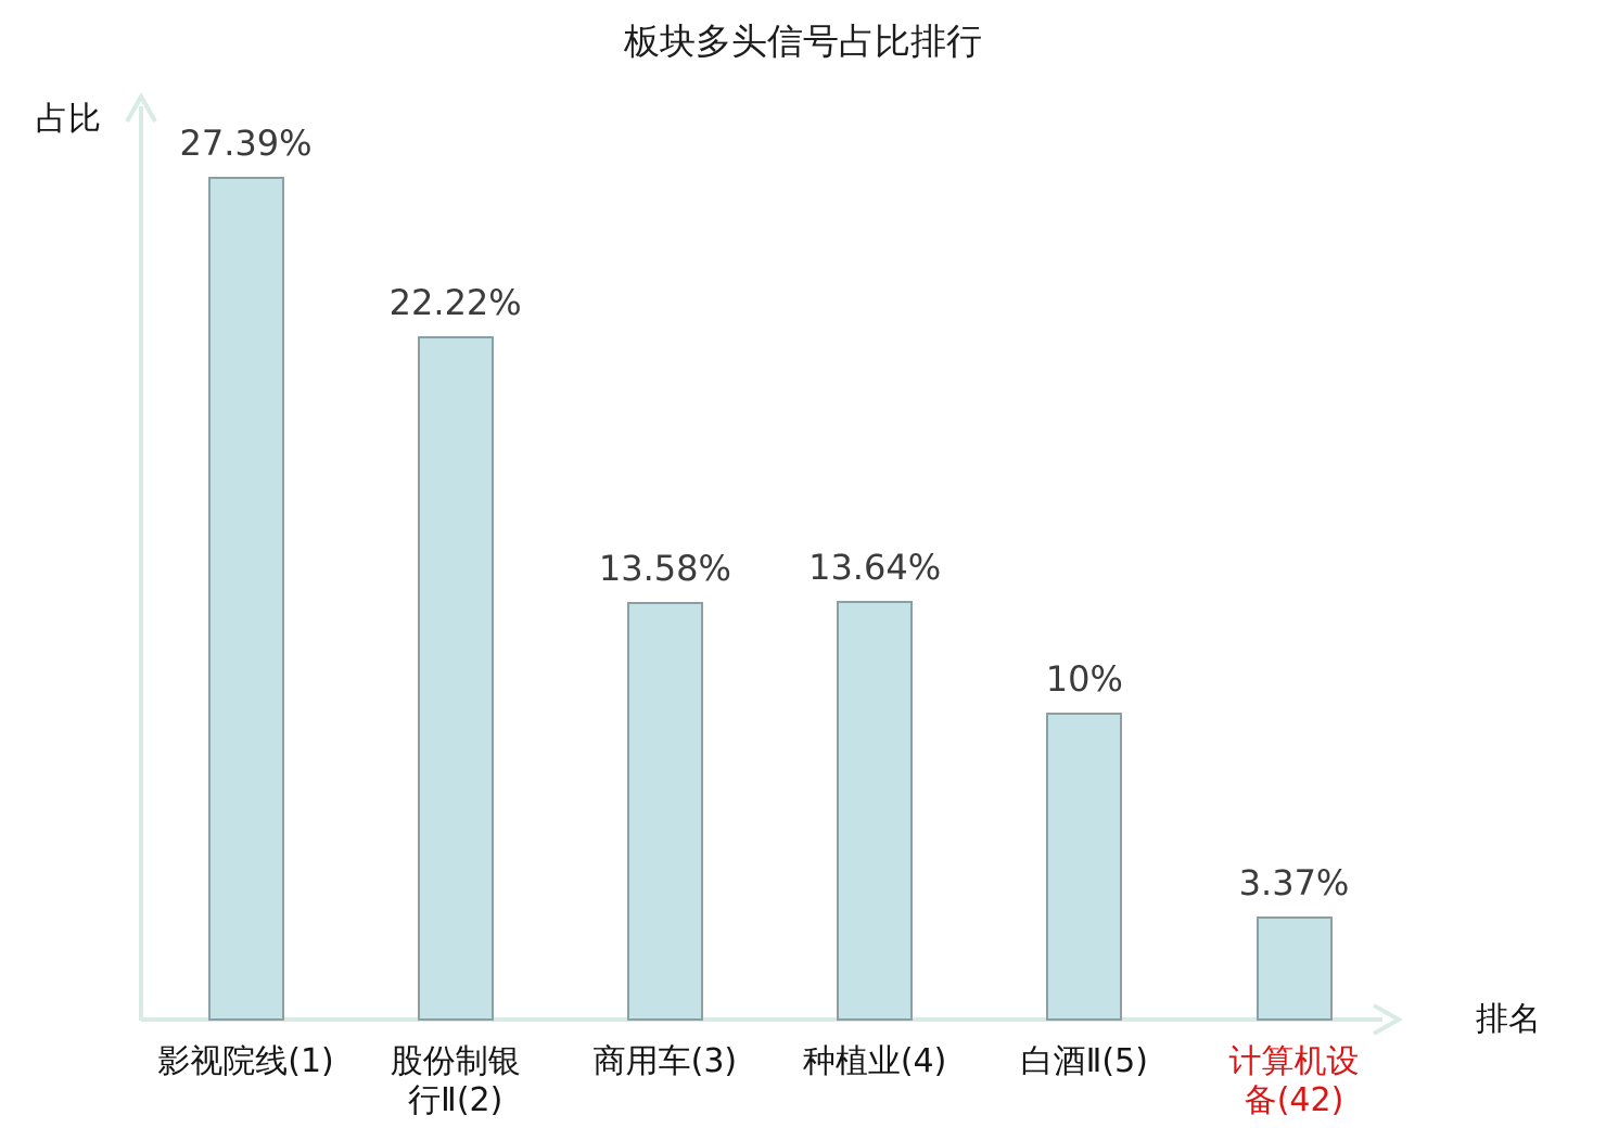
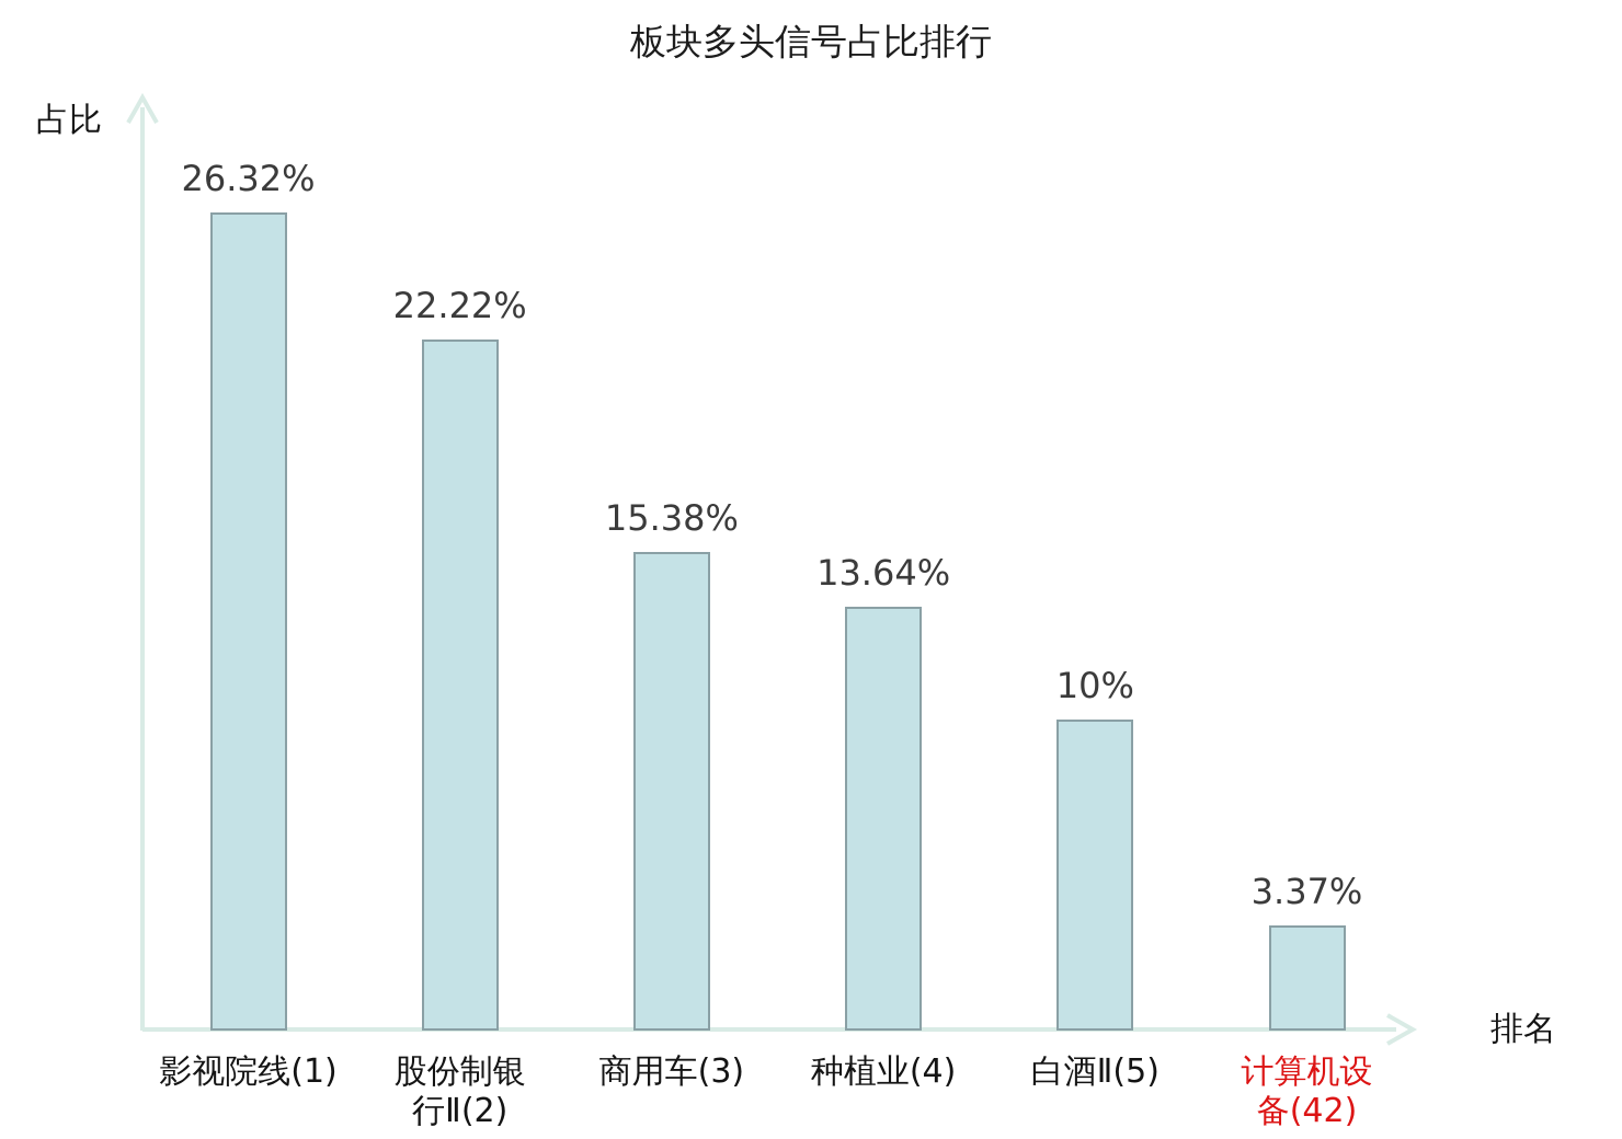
影视院线(1): 27.39% -> 26.32%
商用车(3): 13.58% -> 15.38%
